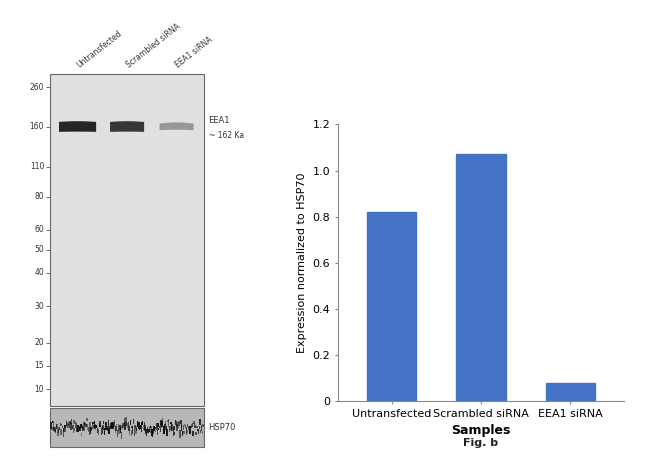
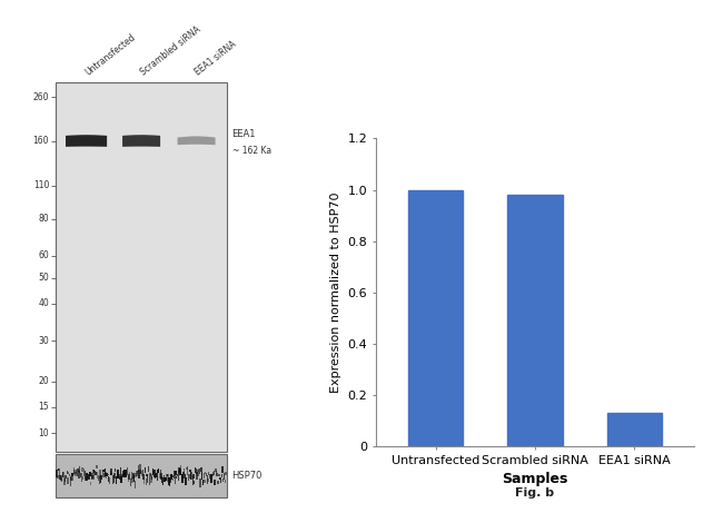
Untransfected: 0.82 -> 1.00
Scrambled siRNA: 1.07 -> 0.98
EEA1 siRNA: 0.08 -> 0.13
